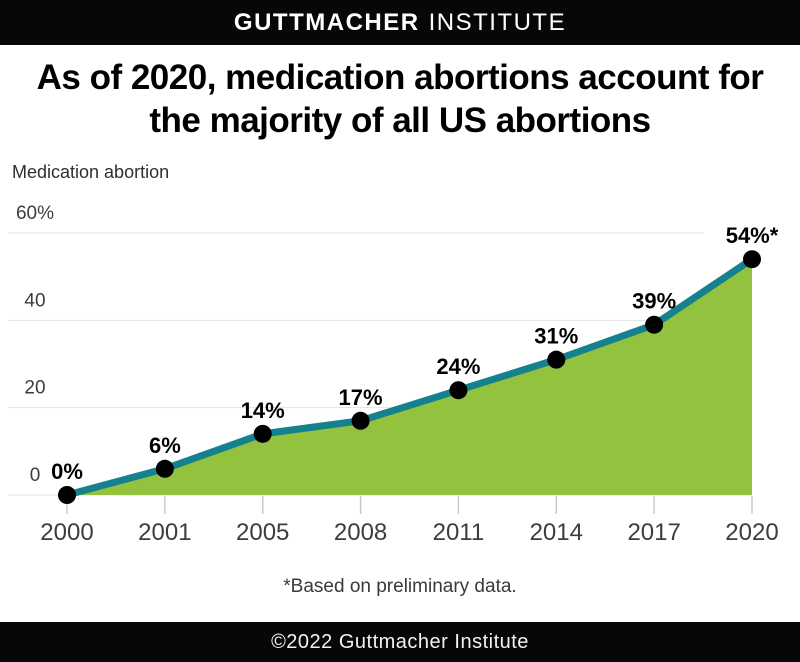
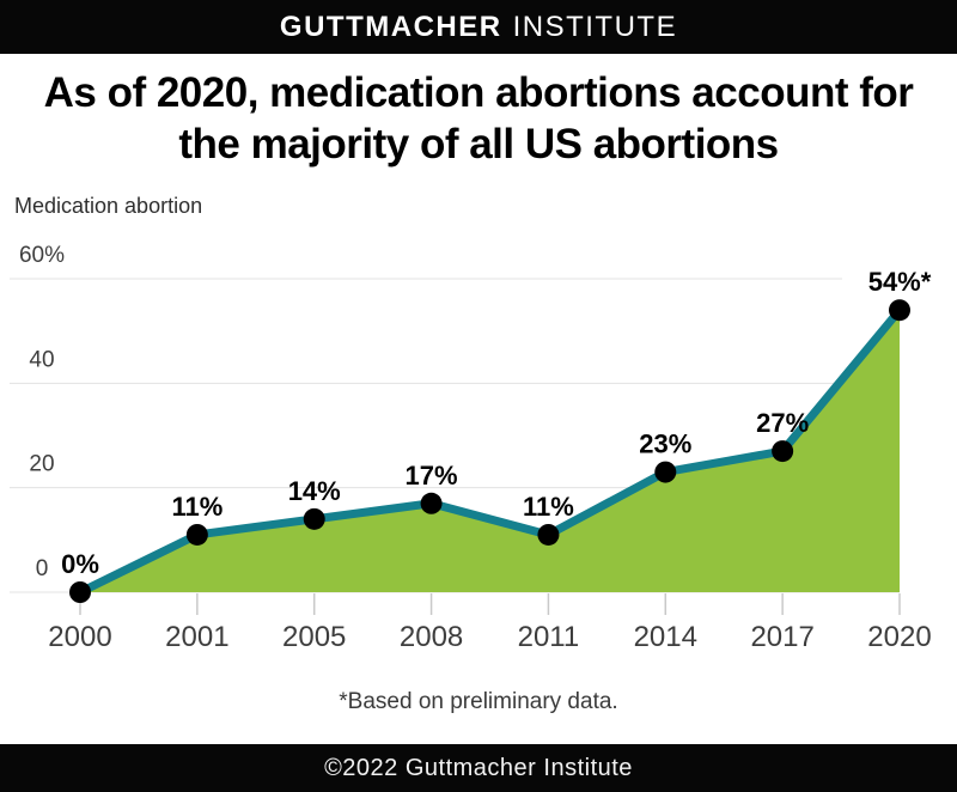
2001: 6% -> 11%
2011: 24% -> 11%
2014: 31% -> 23%
2017: 39% -> 27%
